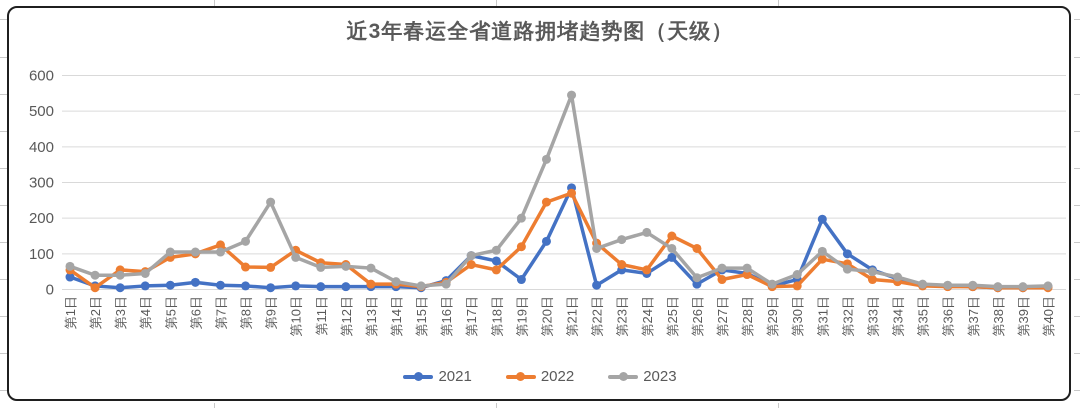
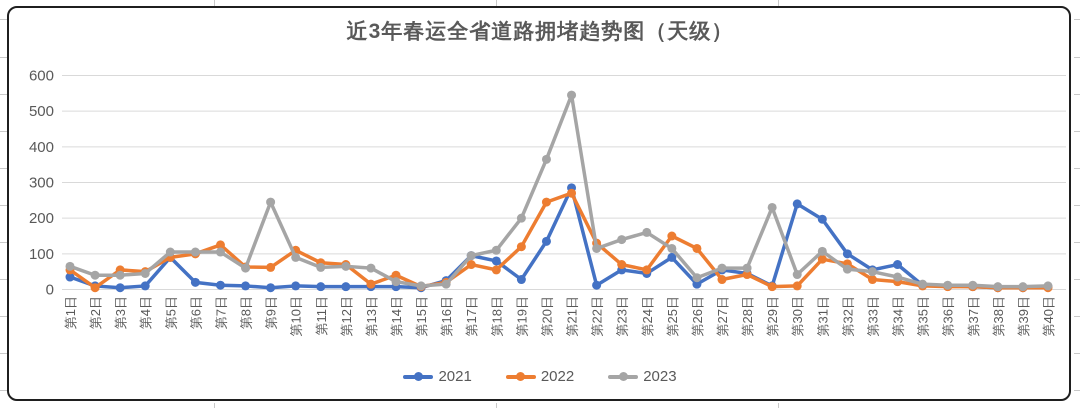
2021/第5日: 10 -> 90
2023/第8日: 140 -> 60
2022/第14日: 20 -> 40
2023/第29日: 20 -> 230
2021/第30日: 30 -> 240
2021/第34日: 30 -> 70
